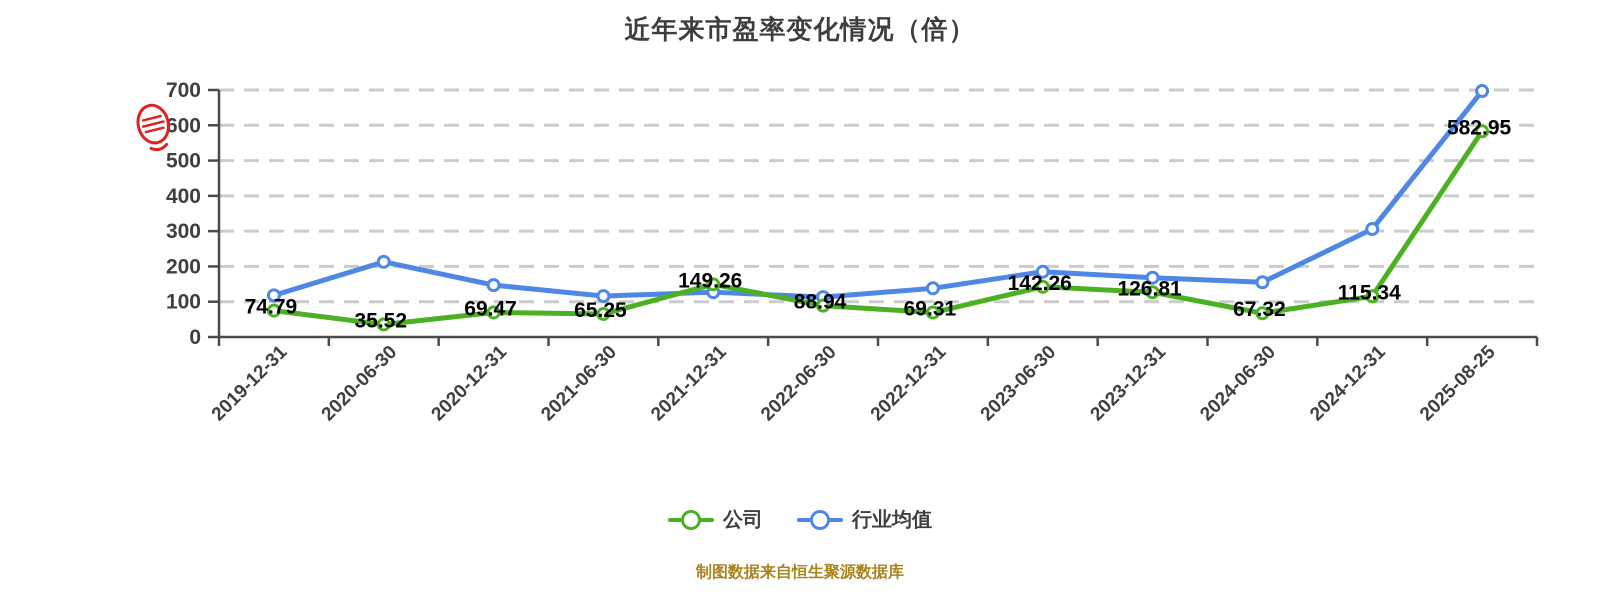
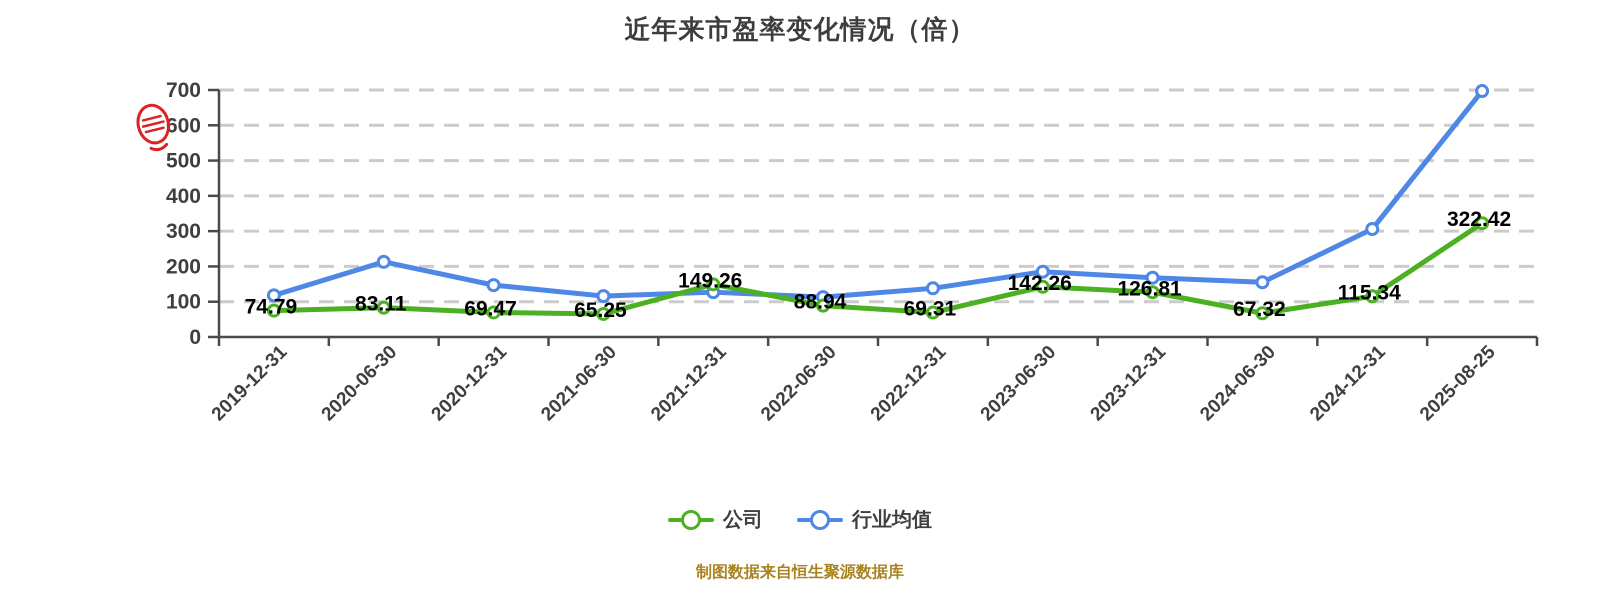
公司/2020-06-30: 35.52 -> 83.11
公司/2025-08-25: 582.95 -> 322.42
